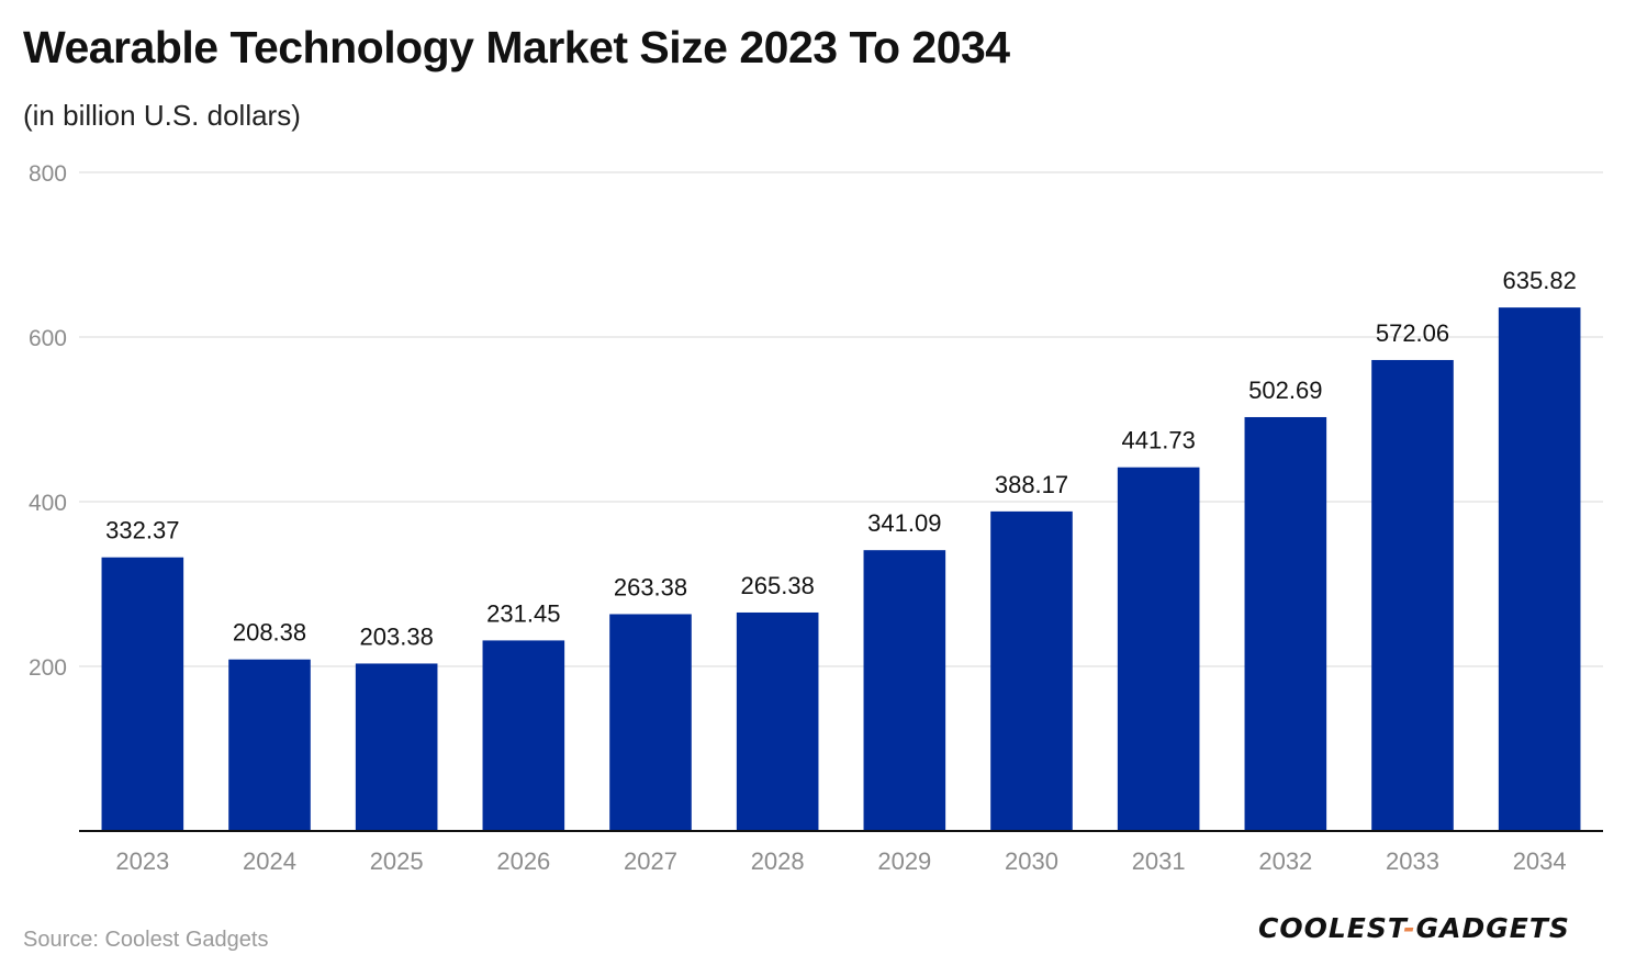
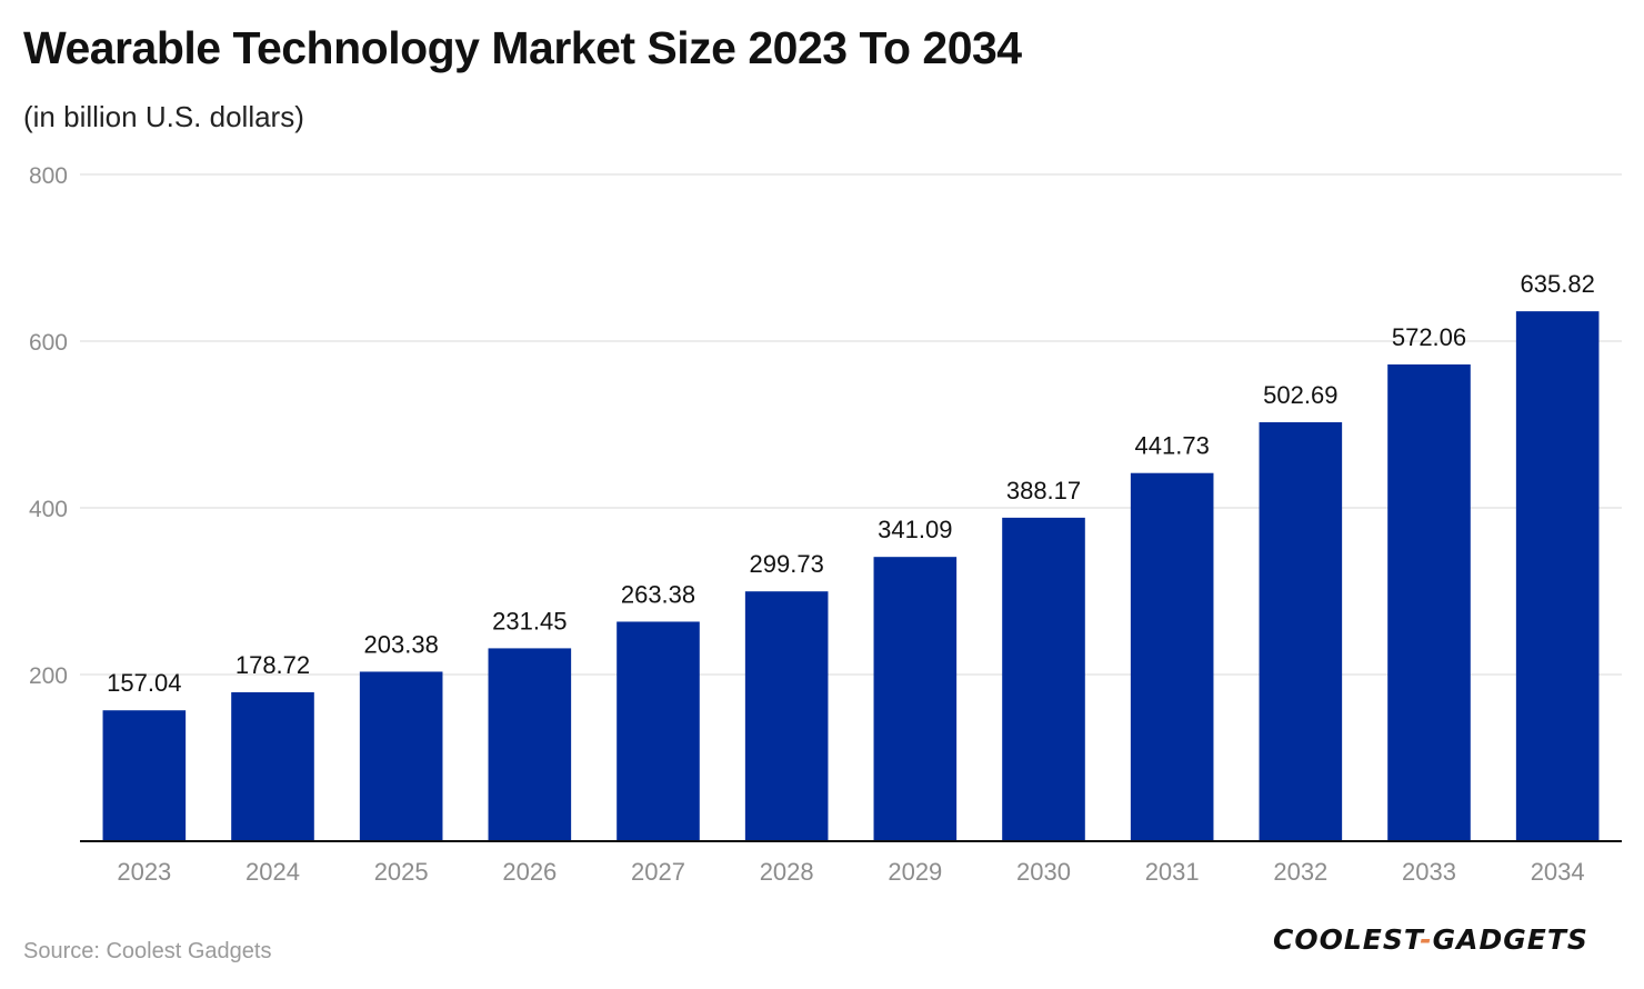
2023: 332.37 -> 157.04
2024: 208.38 -> 178.72
2028: 265.38 -> 299.73
